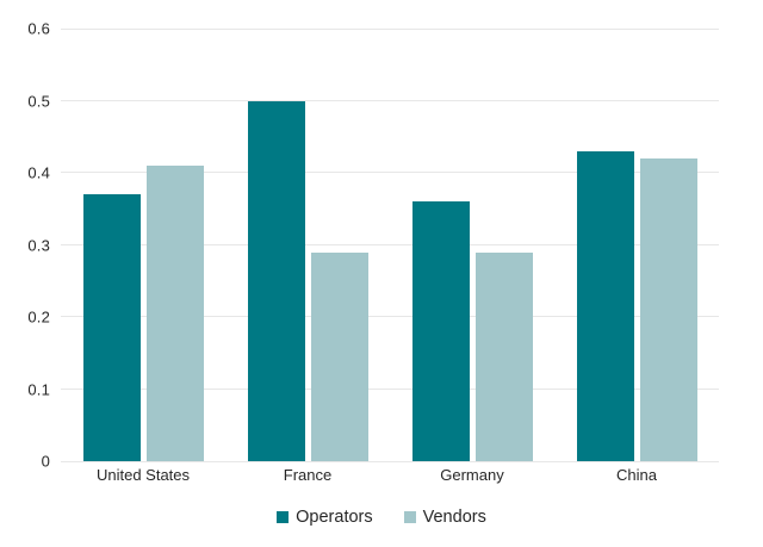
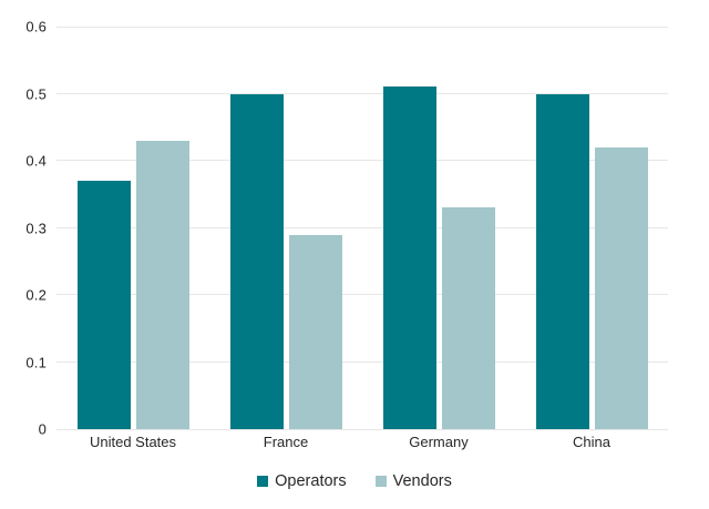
Vendors/United States: 0.41 -> 0.43
Operators/Germany: 0.36 -> 0.51
Vendors/Germany: 0.29 -> 0.33
Operators/China: 0.43 -> 0.50
